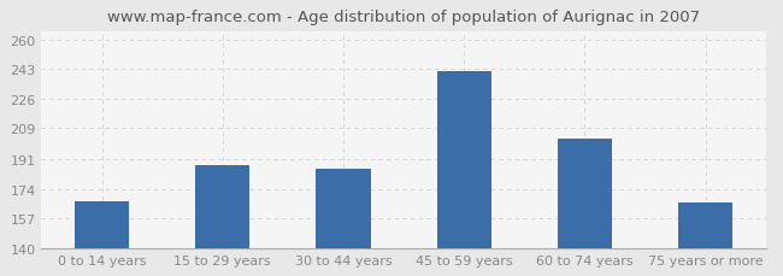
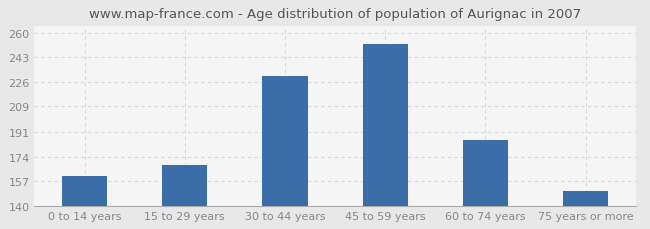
0 to 14 years: 167 -> 161
15 to 29 years: 188 -> 168
30 to 44 years: 186 -> 230
45 to 59 years: 242 -> 252
60 to 74 years: 203 -> 186
75 years or more: 166 -> 150
